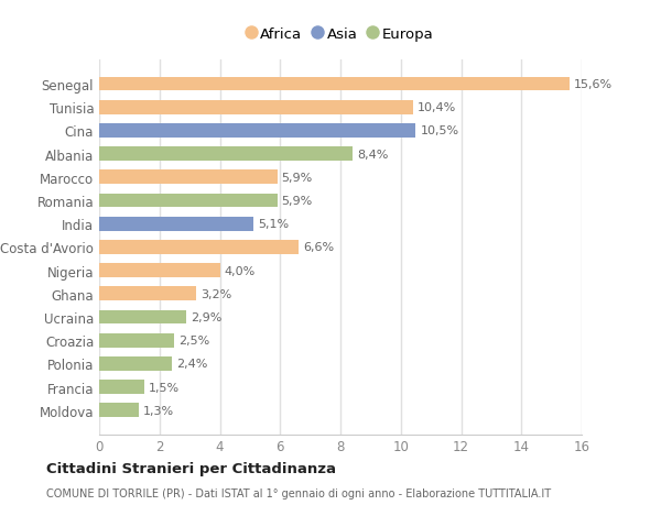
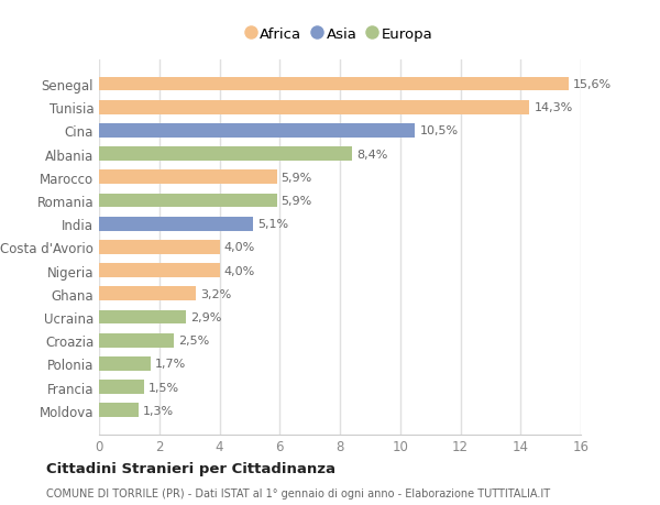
Tunisia: 10,4% -> 14,3%
Costa d'Avorio: 6,6% -> 4,0%
Polonia: 2,4% -> 1,7%
